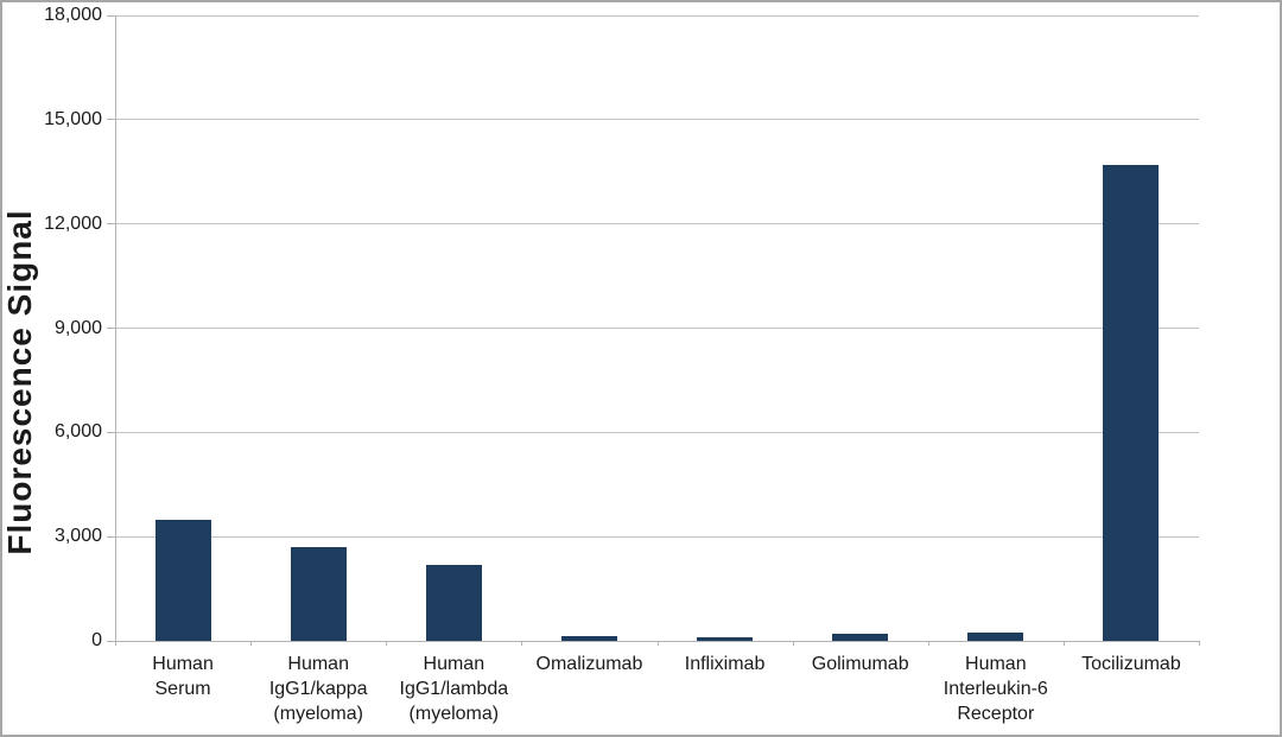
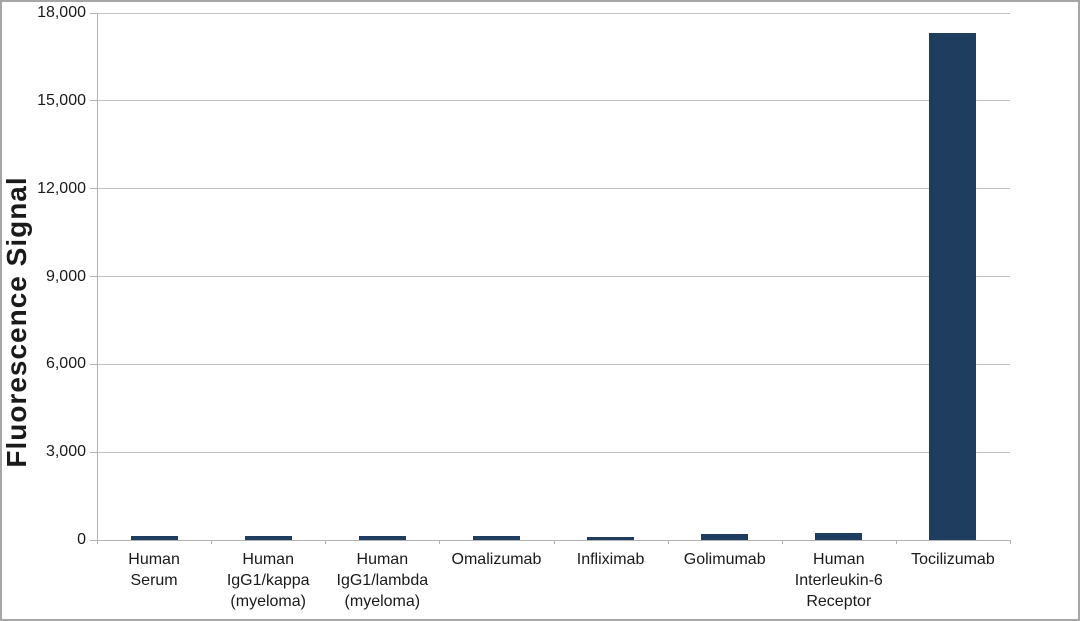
Human Serum: 3500 -> 100
Human IgG1/kappa (myeloma): 2700 -> 200
Human IgG1/lambda (myeloma): 2200 -> 100
Tocilizumab: 13700 -> 17300
